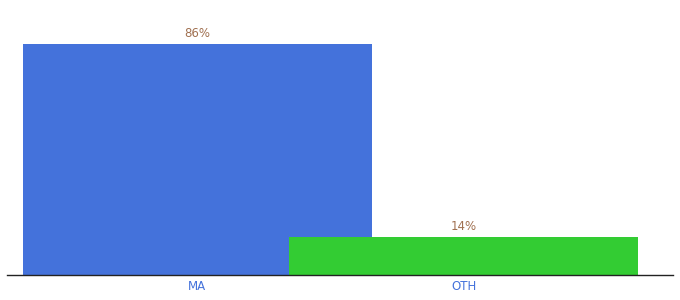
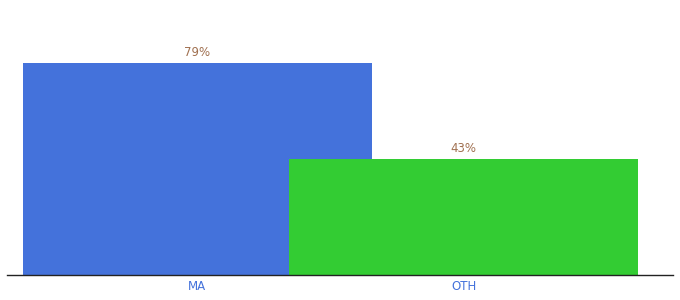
MA: 86% -> 79%
OTH: 14% -> 43%
